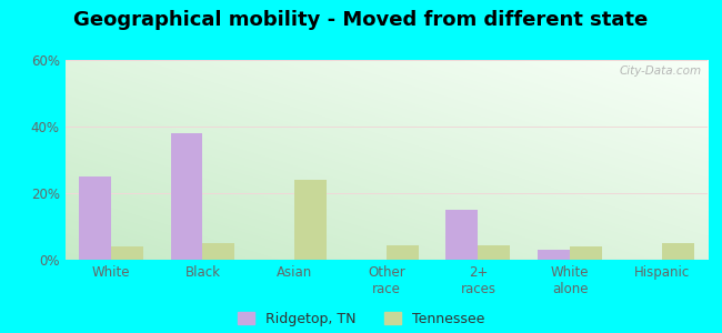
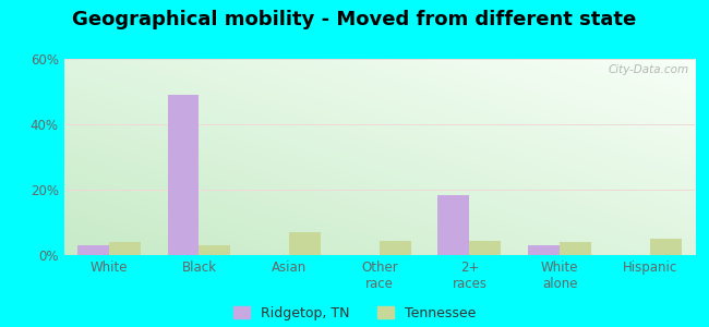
Ridgetop, TN/White: 25.0% -> 3.0%
Ridgetop, TN/Black: 38.0% -> 49.0%
Tennessee/Black: 5.0% -> 3.0%
Tennessee/Asian: 24.0% -> 7.0%
Ridgetop, TN/2+ races: 15.0% -> 18.5%
